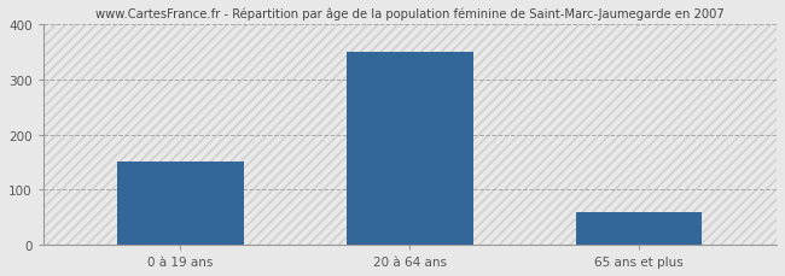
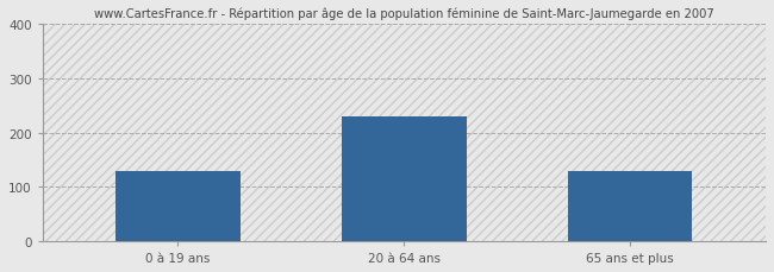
0 à 19 ans: 150 -> 130
20 à 64 ans: 350 -> 230
65 ans et plus: 60 -> 130
